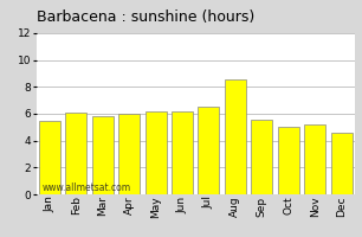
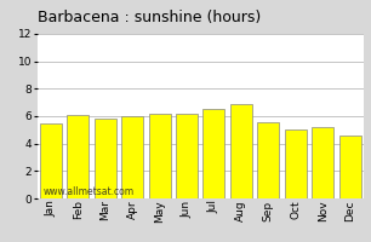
Aug: 8.6 -> 6.9
